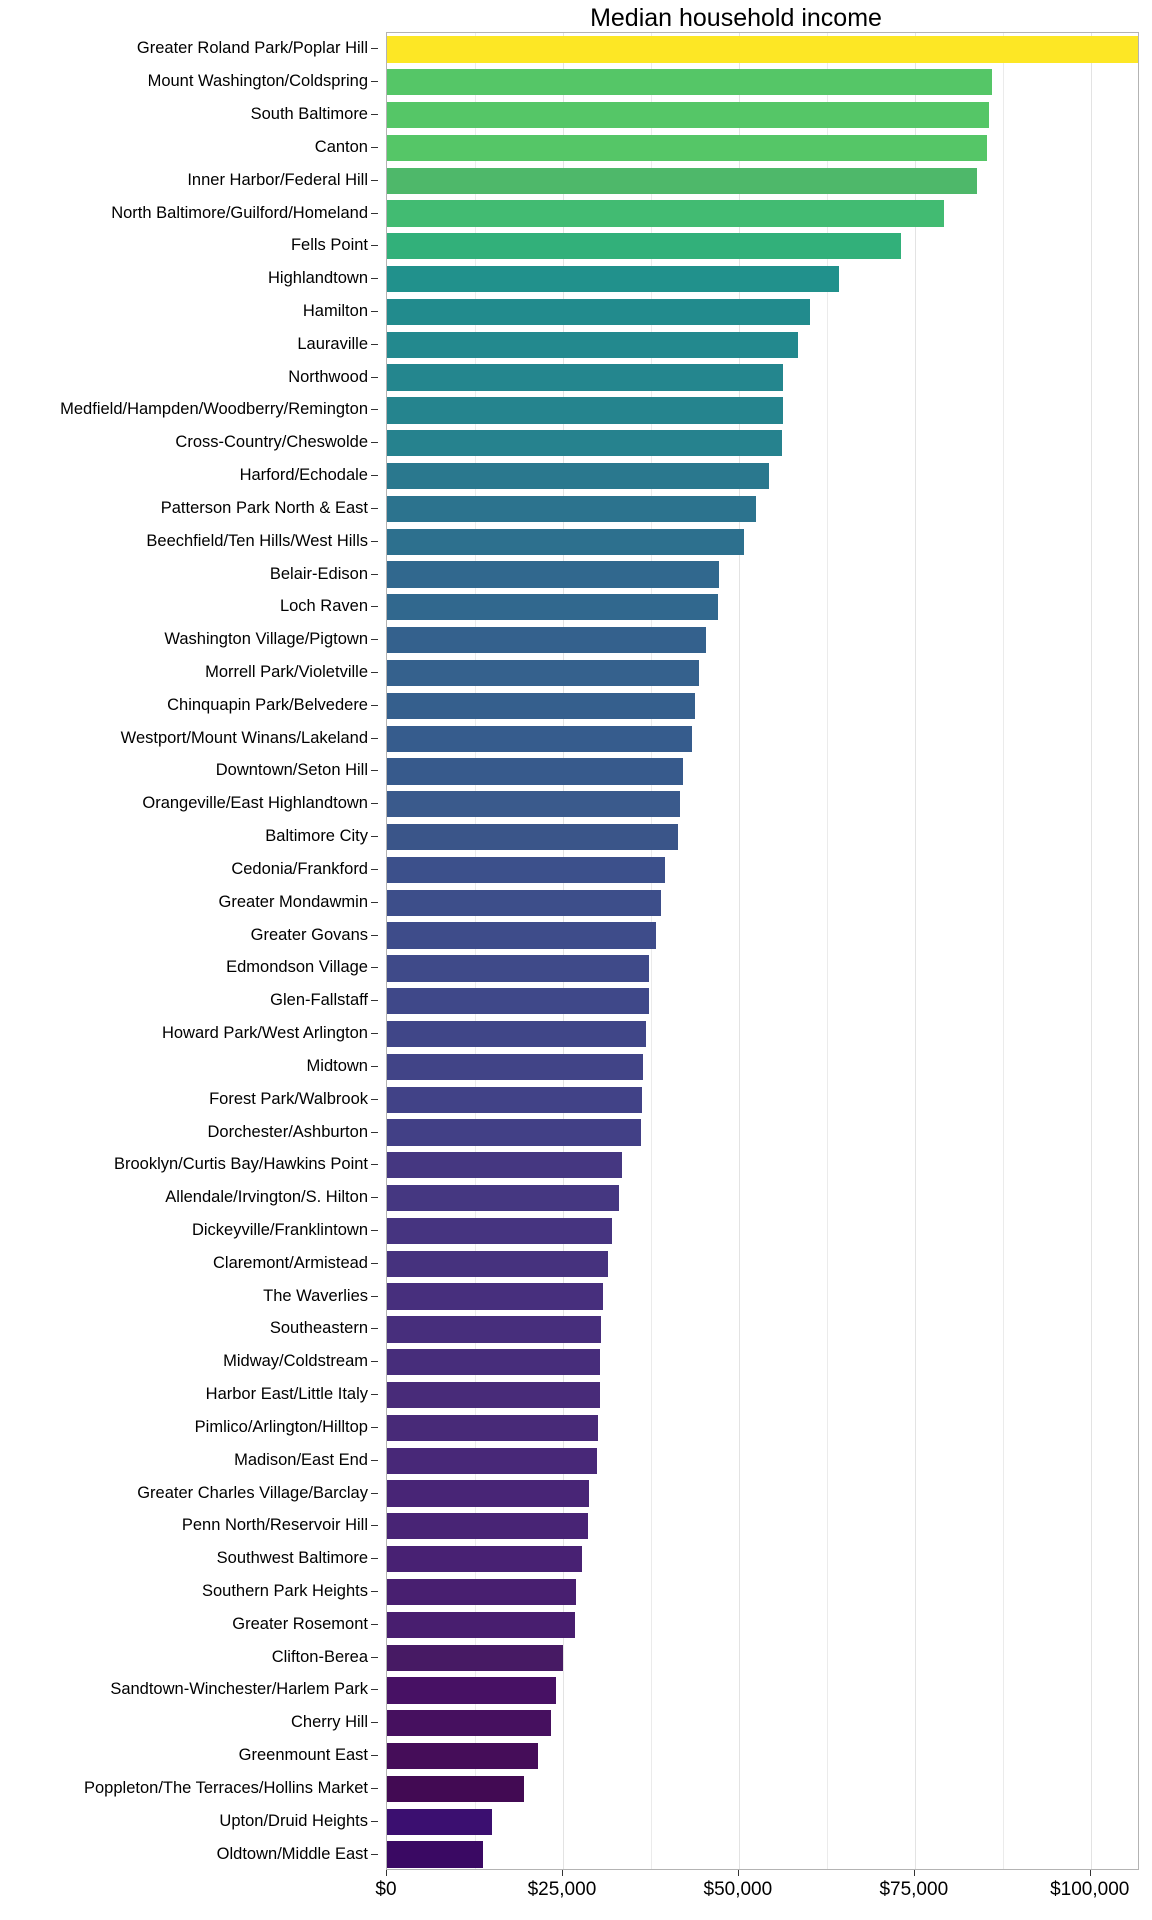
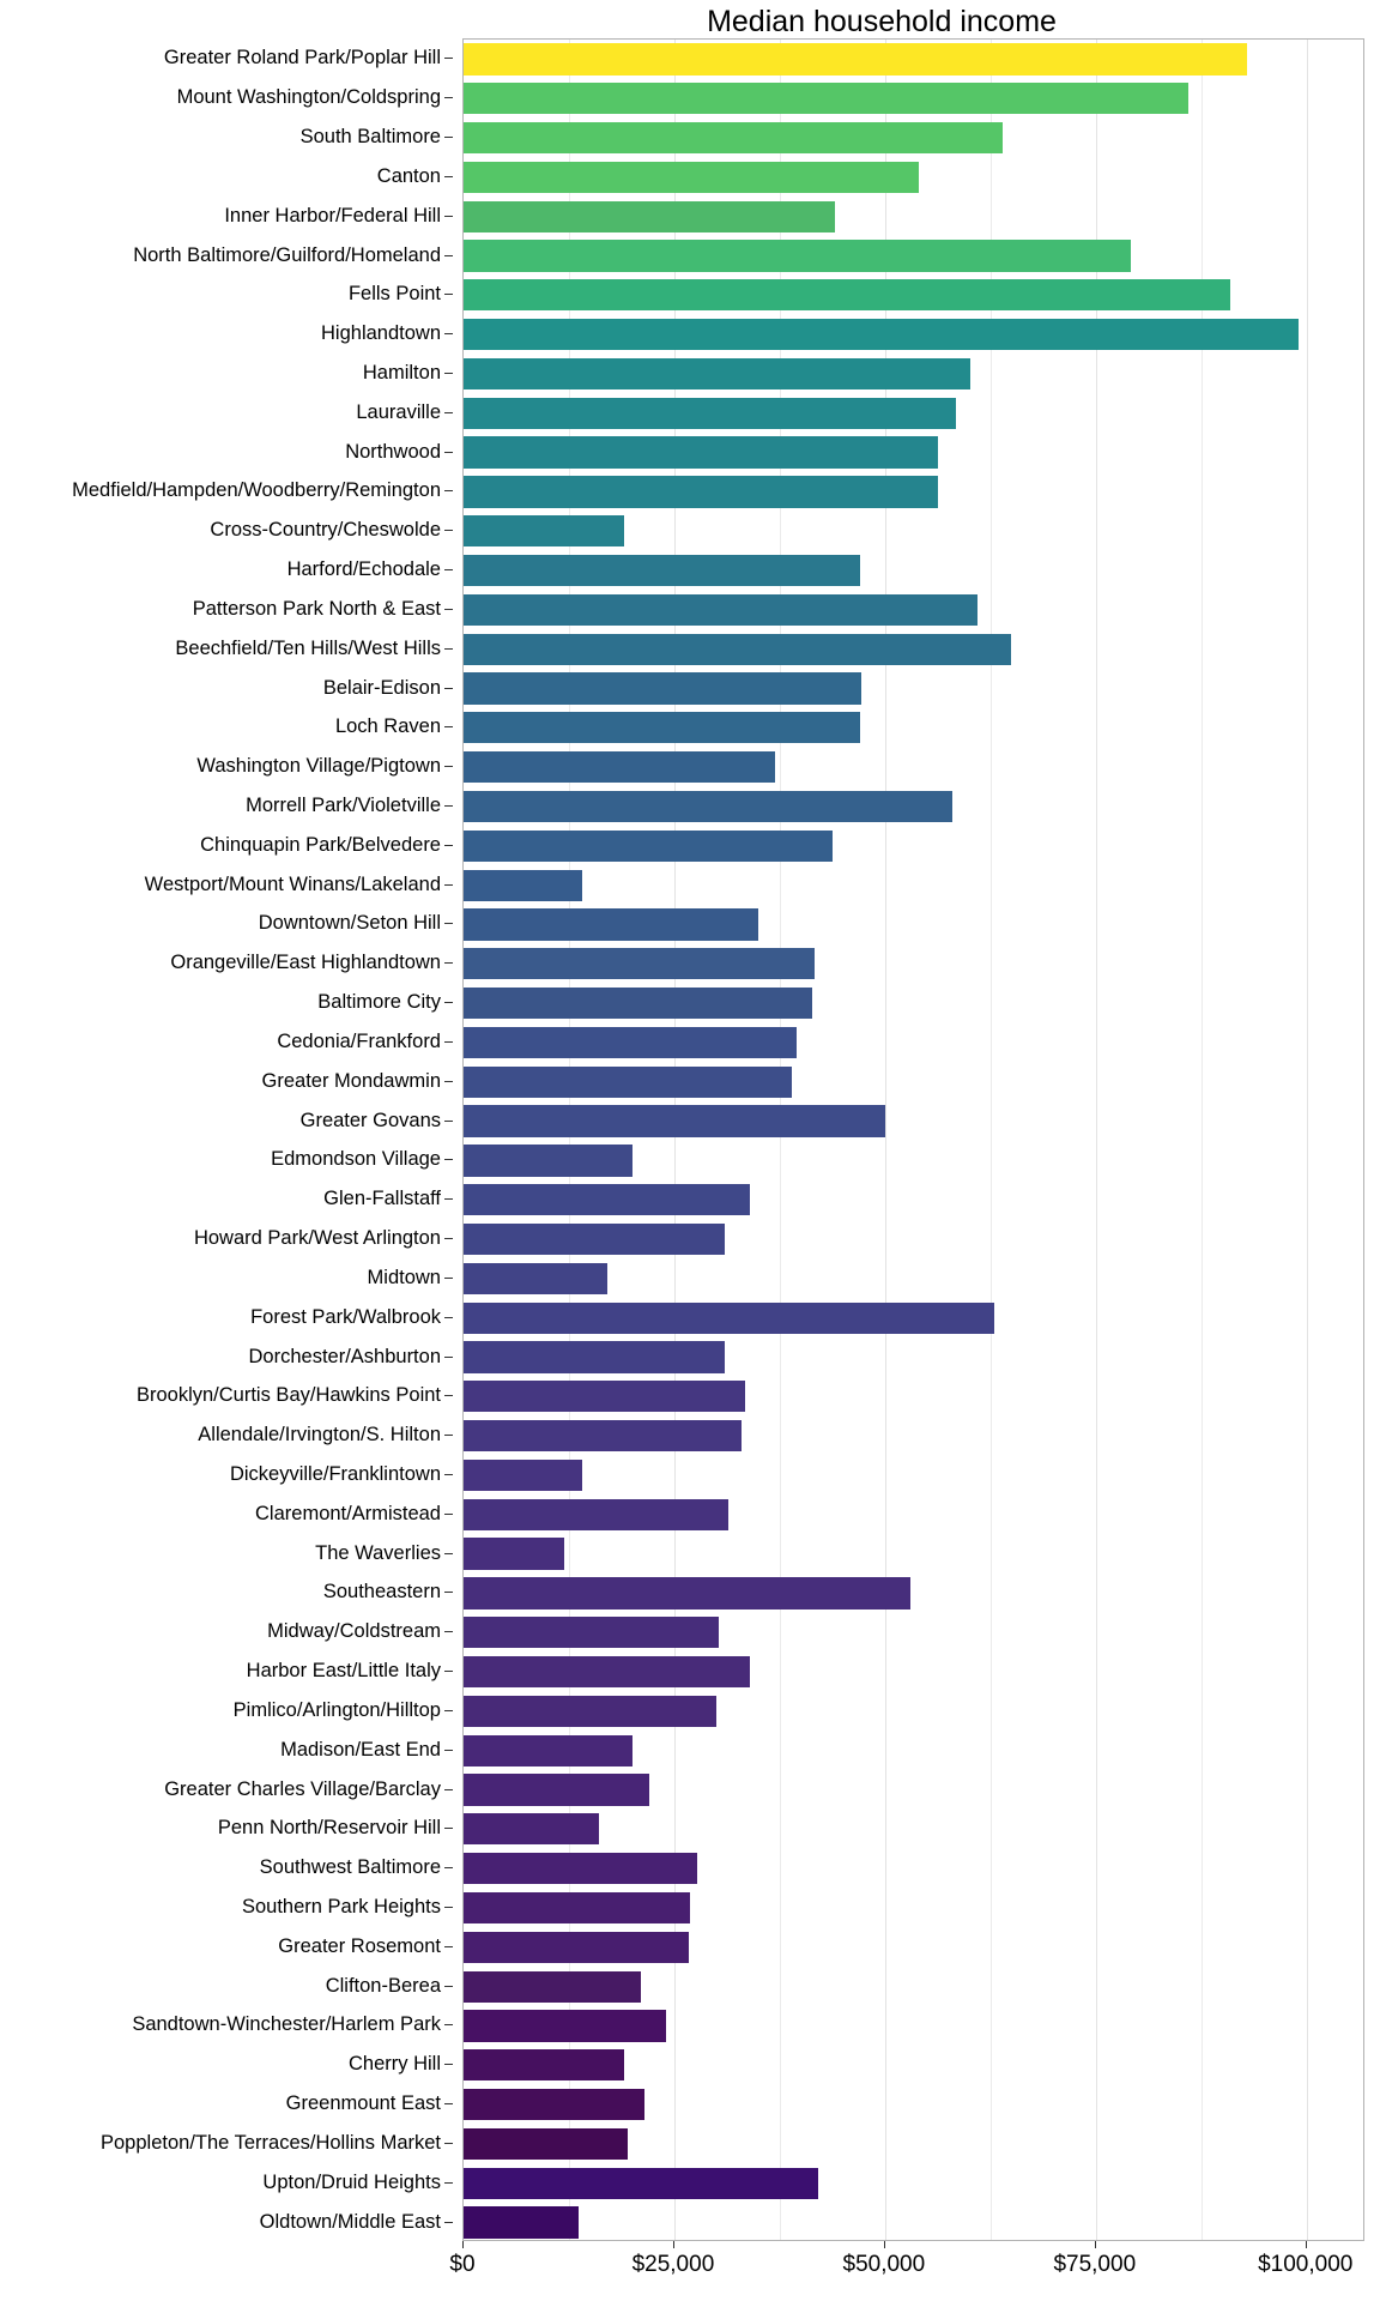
Greater Roland Park/Poplar Hill: $107000 -> $93000
South Baltimore: $86000 -> $64000
Canton: $85000 -> $54000
Inner Harbor/Federal Hill: $84000 -> $44000
Fells Point: $73000 -> $91000
Highlandtown: $64000 -> $99000
Cross-Country/Cheswolde: $56000 -> $19000
Harford/Echodale: $54000 -> $47000
Patterson Park North & East: $52000 -> $61000
Beechfield/Ten Hills/West Hills: $51000 -> $65000
Washington Village/Pigtown: $45000 -> $37000
Morrell Park/Violetville: $44000 -> $58000
Westport/Mount Winans/Lakeland: $43000 -> $14000
Downtown/Seton Hill: $42000 -> $35000
Greater Govans: $38000 -> $50000
Edmondson Village: $37000 -> $20000
Glen-Fallstaff: $37000 -> $34000
Howard Park/West Arlington: $37000 -> $31000
Midtown: $36000 -> $17000
Forest Park/Walbrook: $36000 -> $63000
Dorchester/Ashburton: $36000 -> $31000
Dickeyville/Franklintown: $32000 -> $14000
The Waverlies: $31000 -> $12000
Southeastern: $30000 -> $53000
Harbor East/Little Italy: $30000 -> $34000
Madison/East End: $30000 -> $20000
Greater Charles Village/Barclay: $29000 -> $22000
Penn North/Reservoir Hill: $29000 -> $16000
Clifton-Berea: $25000 -> $21000
Cherry Hill: $23000 -> $19000
Upton/Druid Heights: $15000 -> $42000
